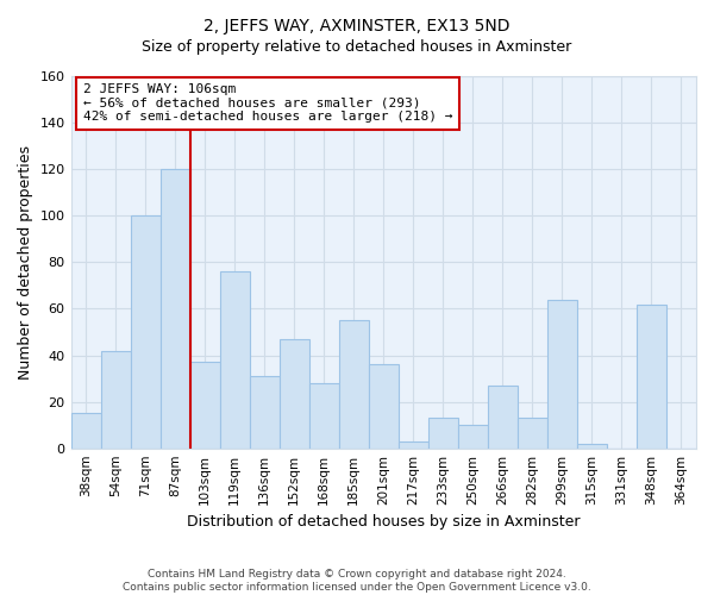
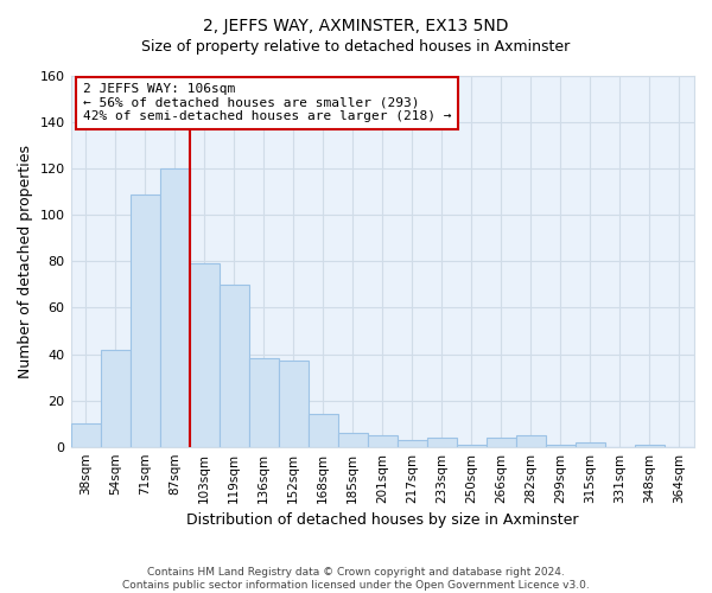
38sqm: 15 -> 10
71sqm: 100 -> 109
103sqm: 37 -> 79
119sqm: 76 -> 70
136sqm: 31 -> 38
152sqm: 47 -> 37
168sqm: 28 -> 14
185sqm: 55 -> 6
201sqm: 36 -> 5
233sqm: 13 -> 4
250sqm: 10 -> 1
266sqm: 27 -> 4
282sqm: 13 -> 5
299sqm: 64 -> 1
348sqm: 62 -> 1
